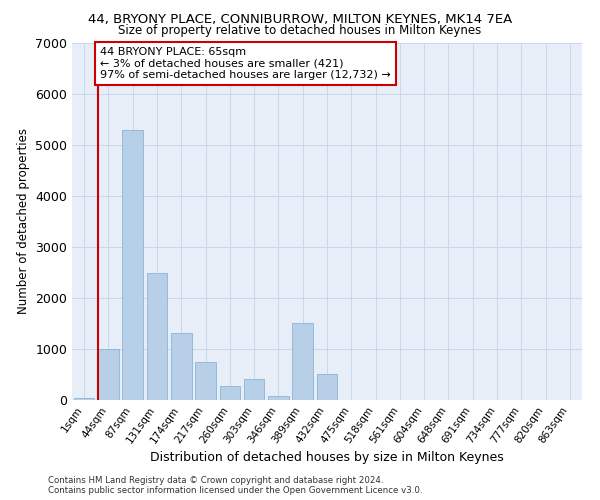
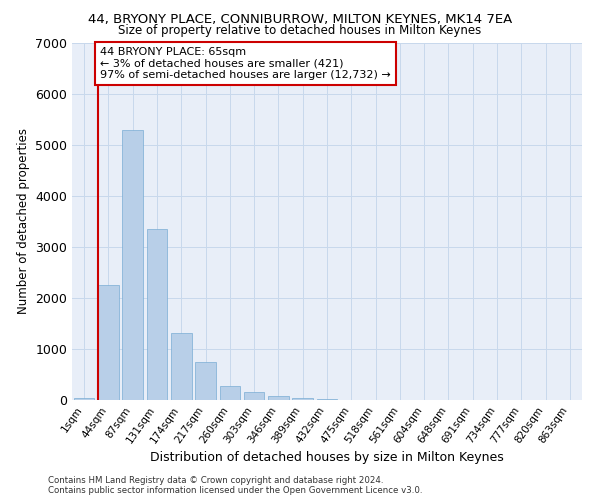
44sqm: 1000 -> 2250
131sqm: 2480 -> 3350
303sqm: 420 -> 160
389sqm: 1500 -> 40
432sqm: 500 -> 20
